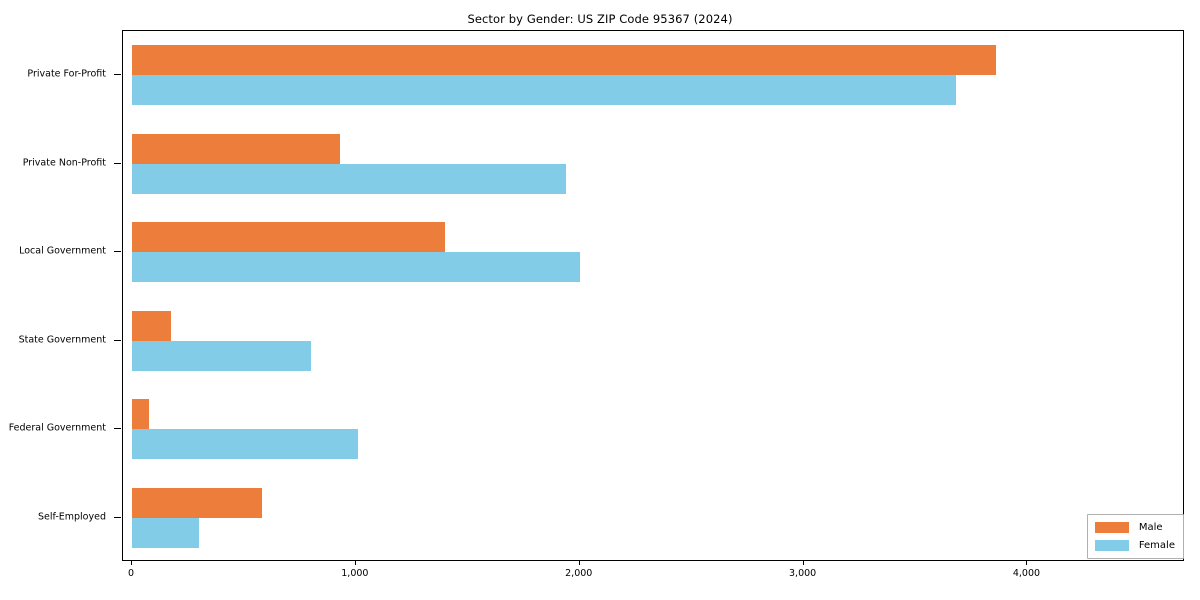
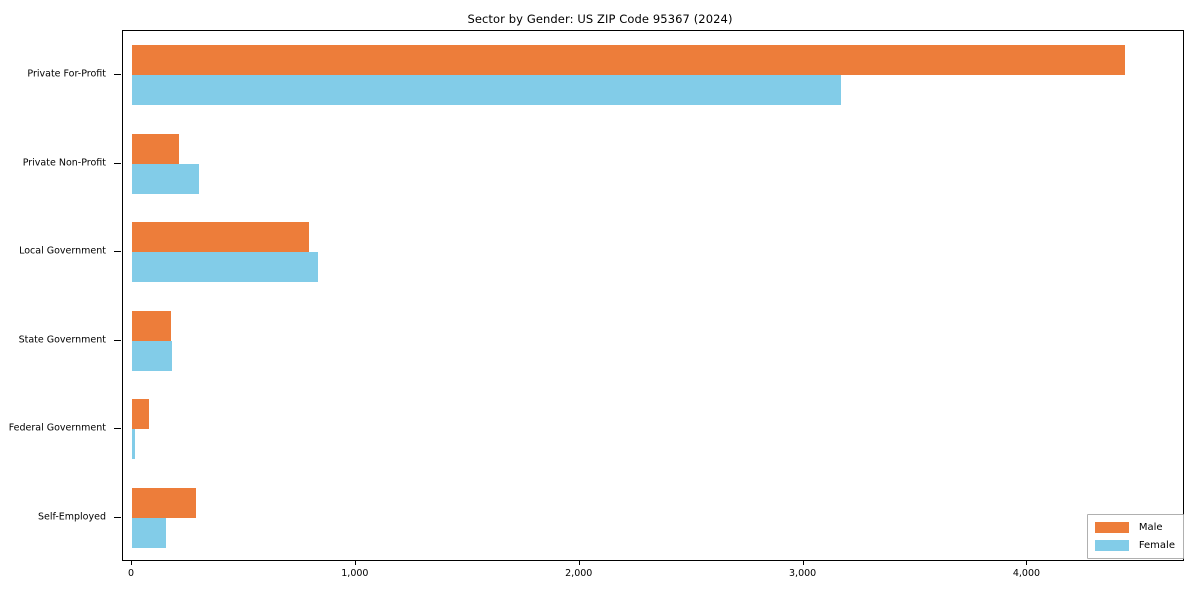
Male/Private For-Profit: 3860 -> 4440
Female/Private For-Profit: 3680 -> 3170
Male/Private Non-Profit: 930 -> 210
Female/Private Non-Profit: 1940 -> 300
Male/Local Government: 1400 -> 790
Female/Local Government: 2000 -> 830
Female/State Government: 800 -> 180
Female/Federal Government: 1010 -> 10
Male/Self-Employed: 580 -> 290
Female/Self-Employed: 300 -> 150
